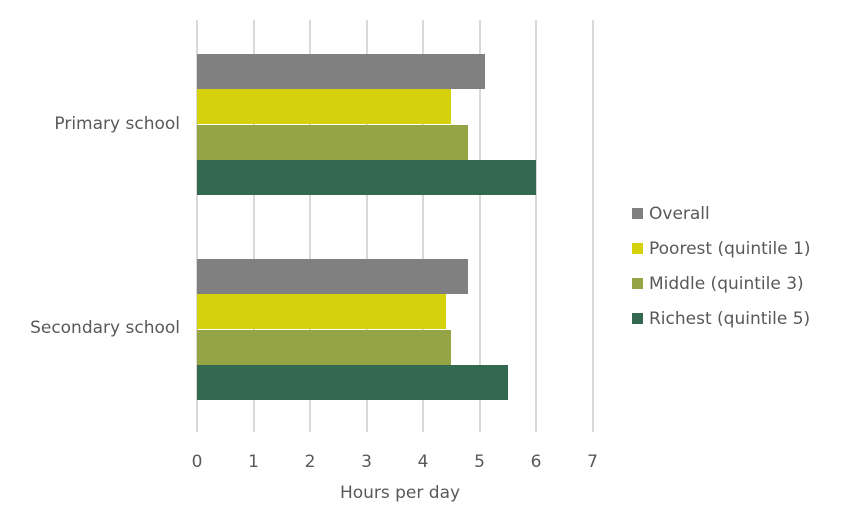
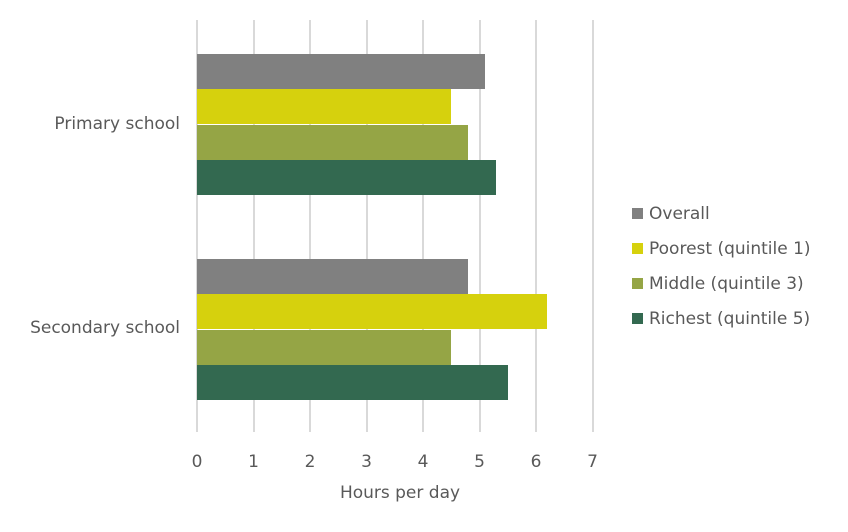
Richest (quintile 5)/Primary school: 6.0 -> 5.3
Poorest (quintile 1)/Secondary school: 4.4 -> 6.2
